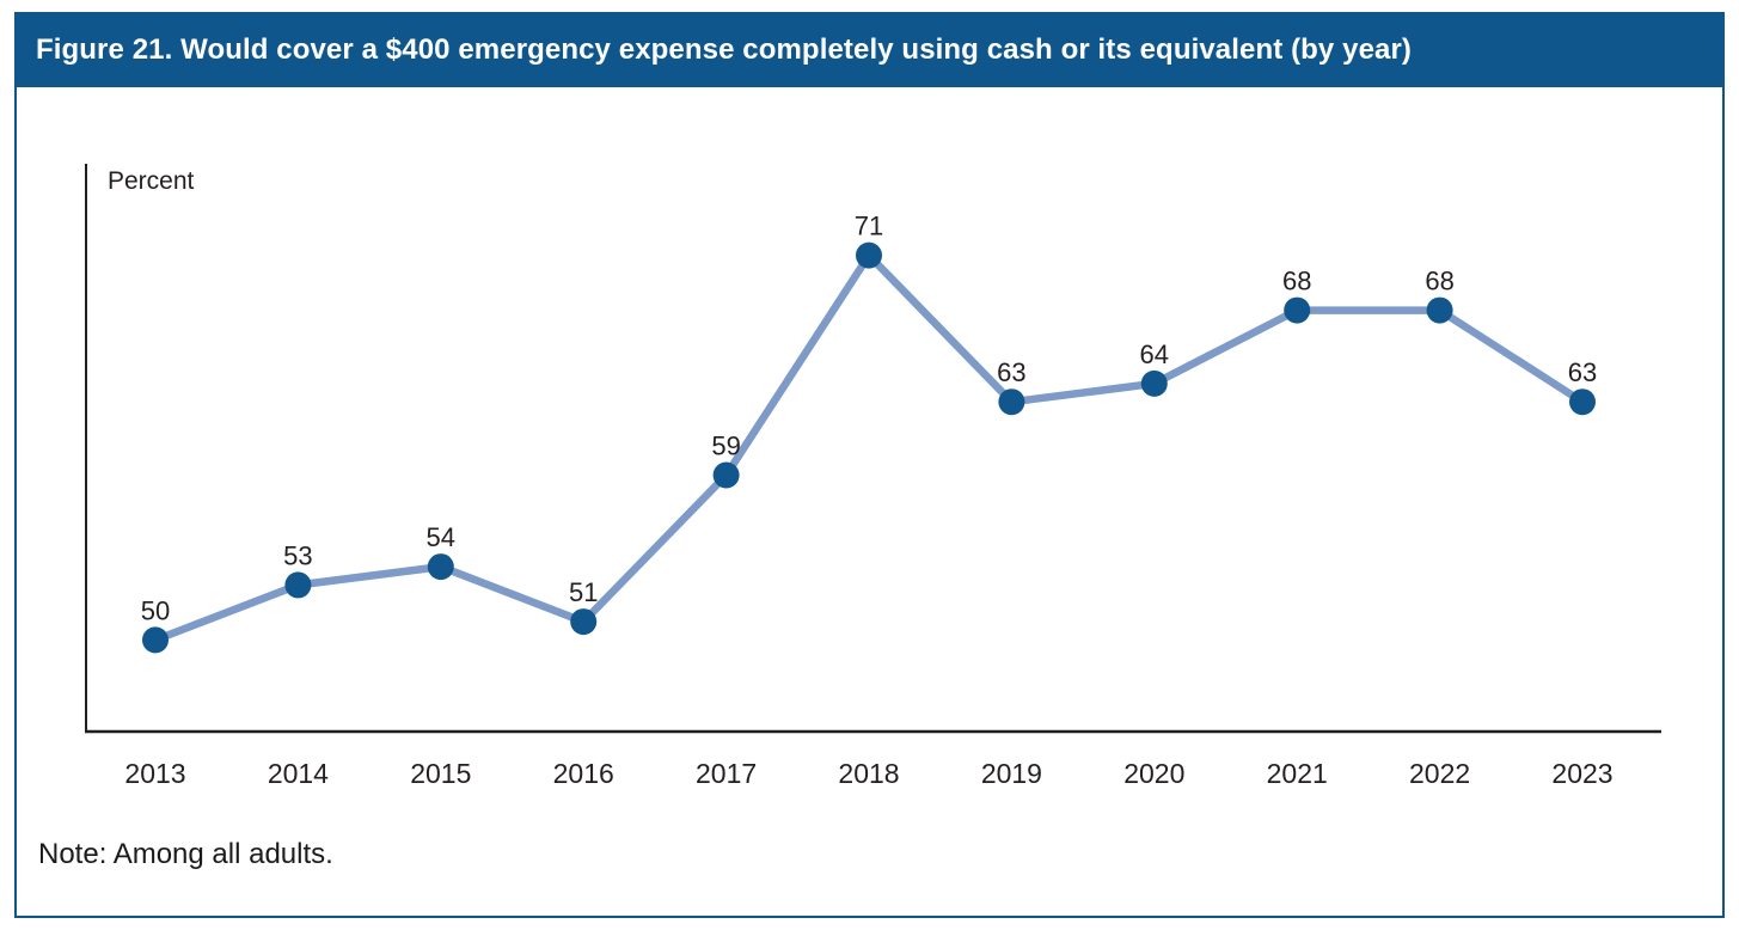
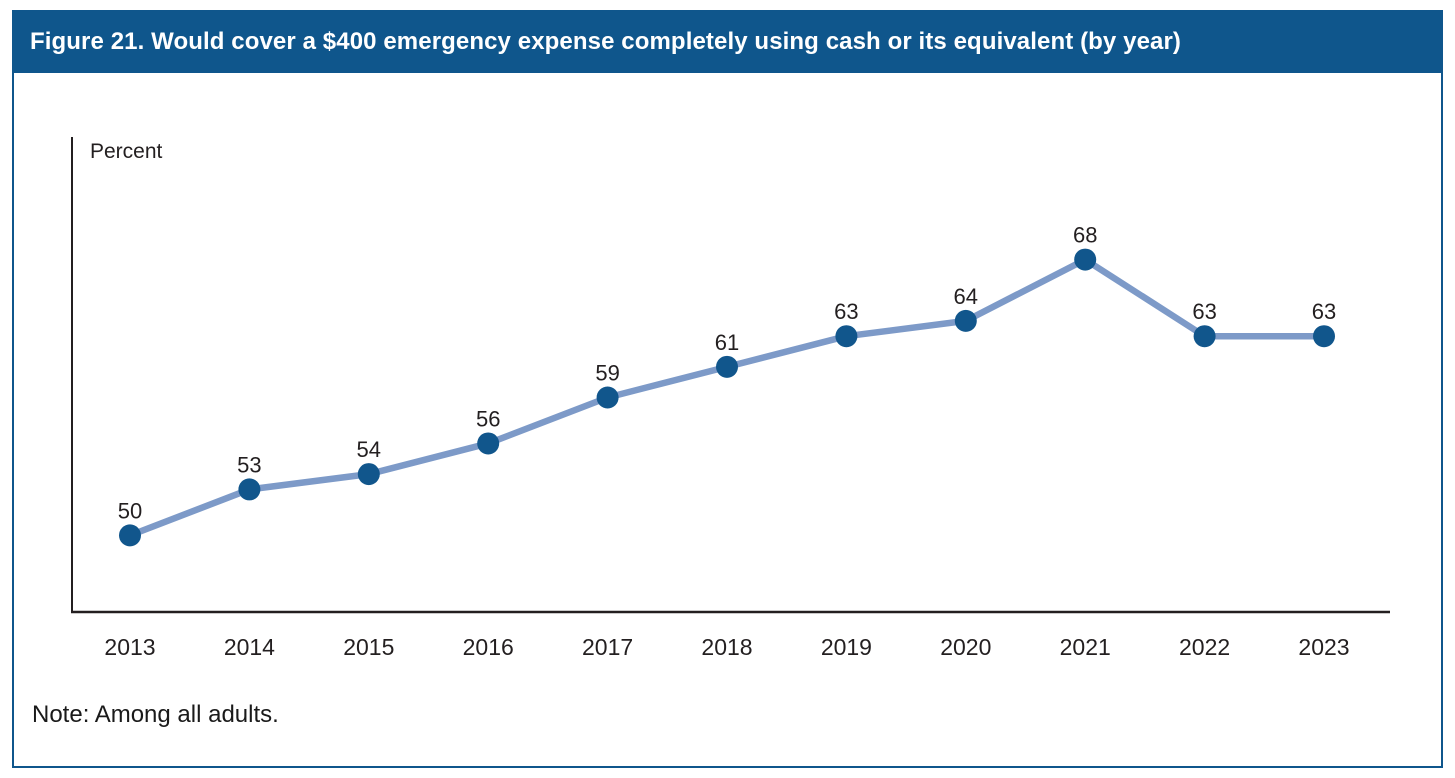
2016: 51 -> 56
2018: 71 -> 61
2022: 68 -> 63
